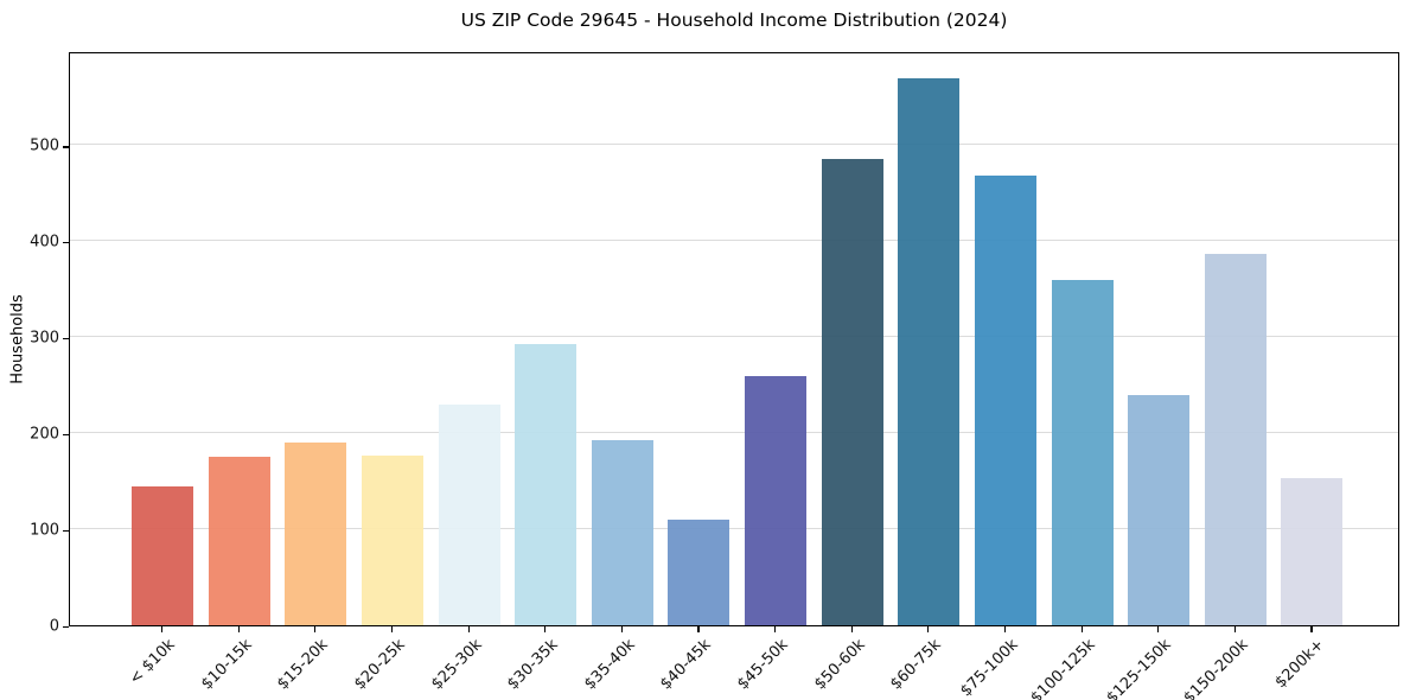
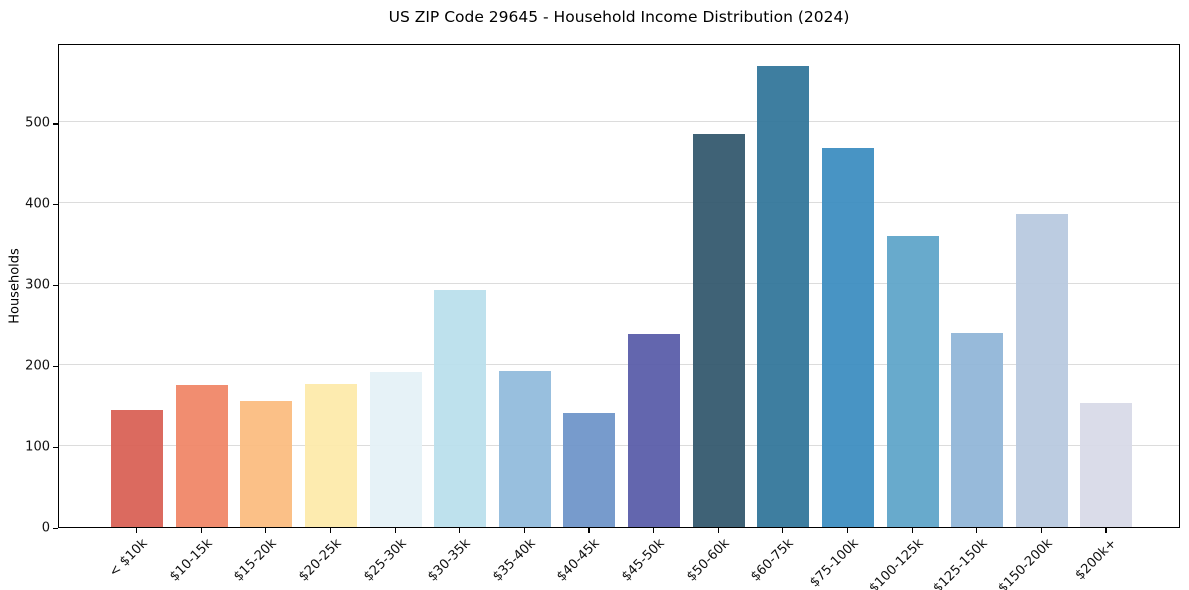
$15-20k: 190 -> 160
$25-30k: 230 -> 190
$40-45k: 110 -> 140
$45-50k: 260 -> 240
